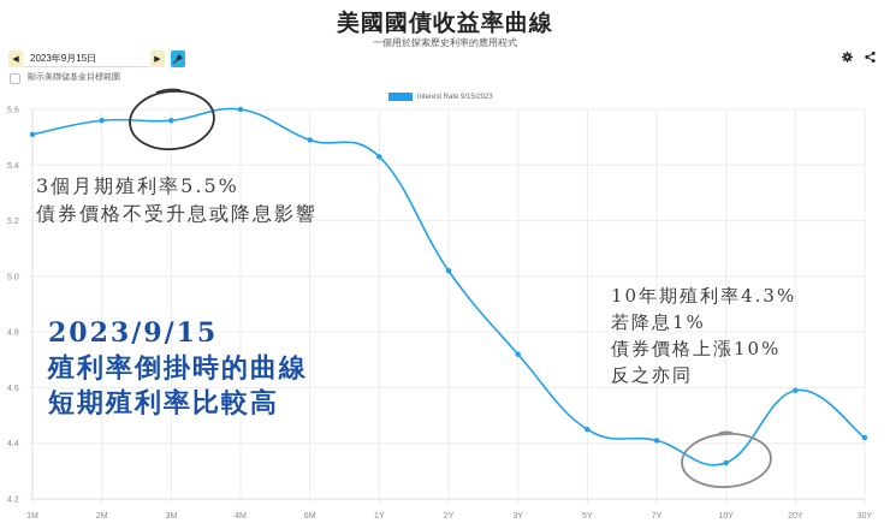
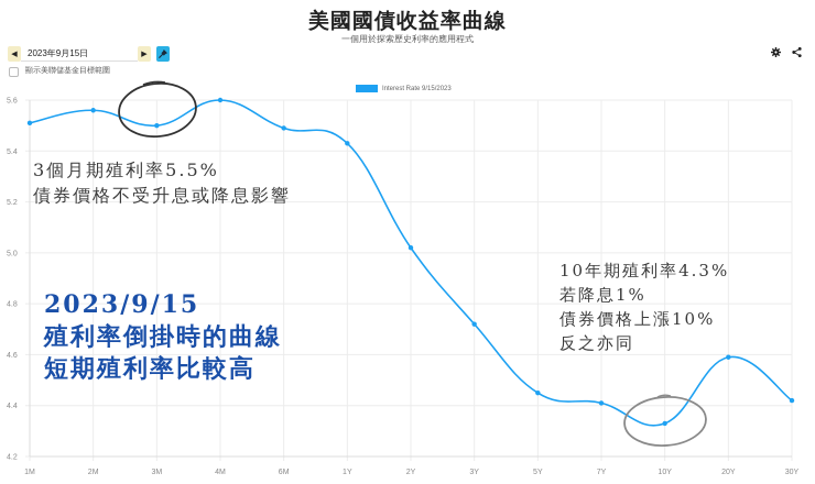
3M: 5.56 -> 5.50
